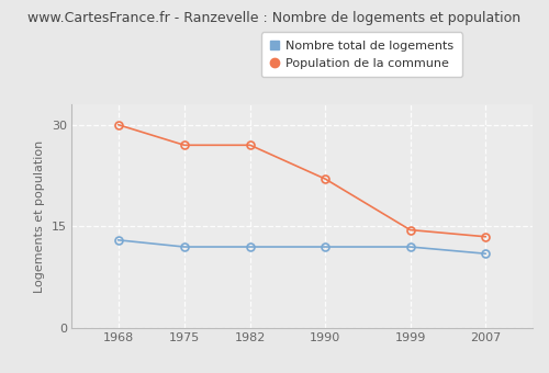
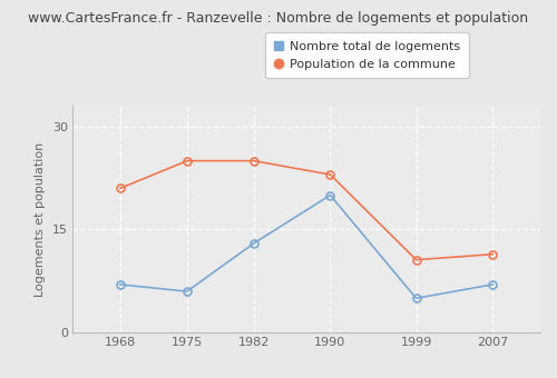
Nombre total de logements/1968: 13 -> 7
Population de la commune/1968: 30.0 -> 21.0
Nombre total de logements/1975: 12 -> 6
Population de la commune/1975: 27.0 -> 25.0
Nombre total de logements/1982: 12 -> 13
Population de la commune/1982: 27.0 -> 25.0
Nombre total de logements/1990: 12 -> 20
Population de la commune/1990: 22.0 -> 23.0
Nombre total de logements/1999: 12 -> 5
Population de la commune/1999: 14.5 -> 10.6
Nombre total de logements/2007: 11 -> 7
Population de la commune/2007: 13.5 -> 11.4
